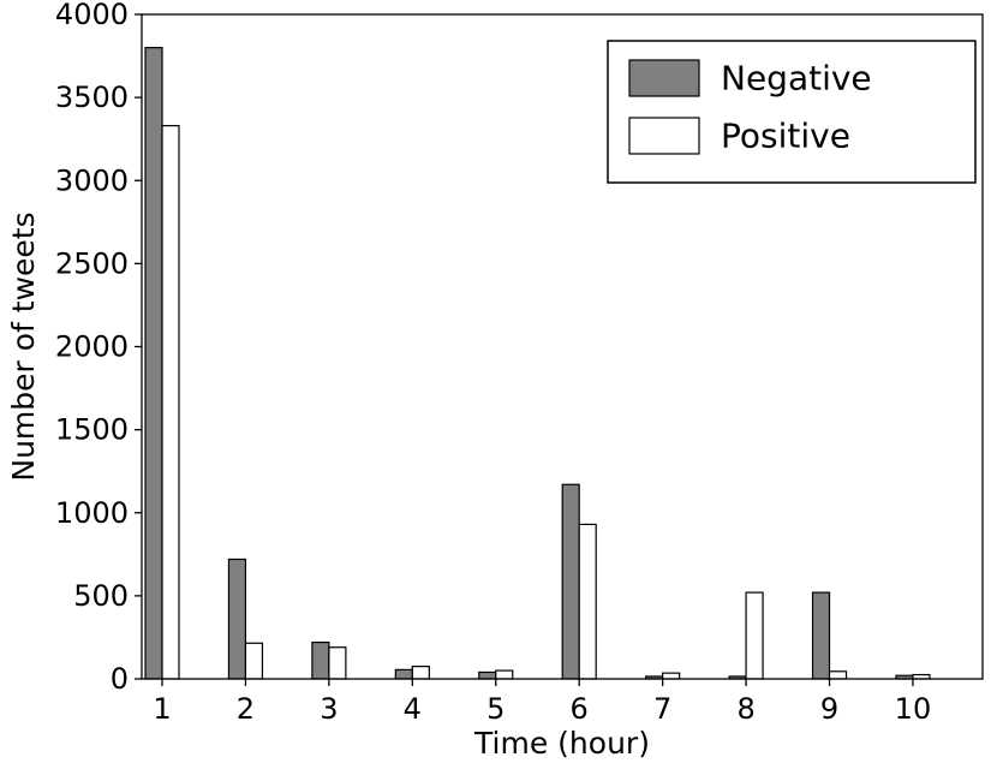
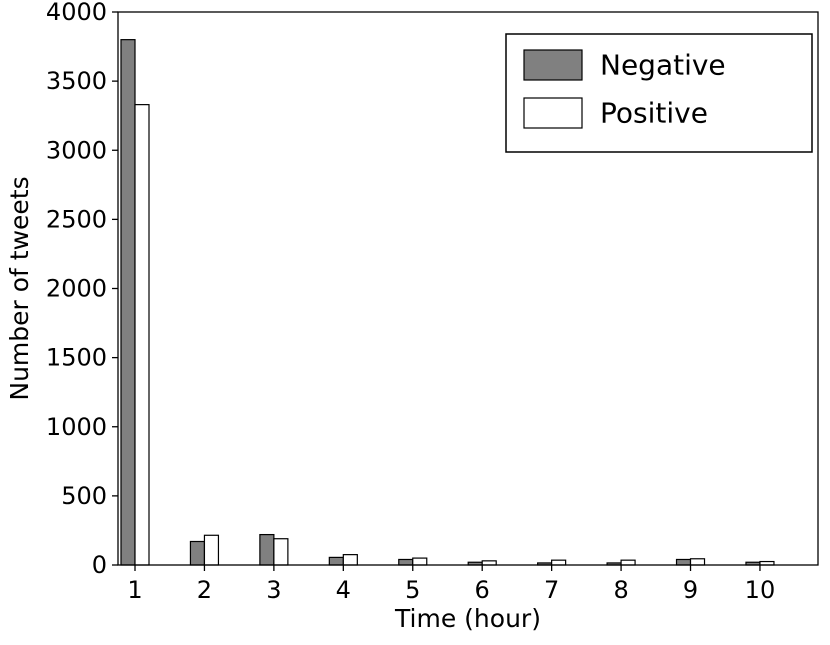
Negative/2: 720 -> 170
Negative/6: 1170 -> 20
Positive/6: 930 -> 30
Positive/8: 520 -> 40
Negative/9: 520 -> 40
